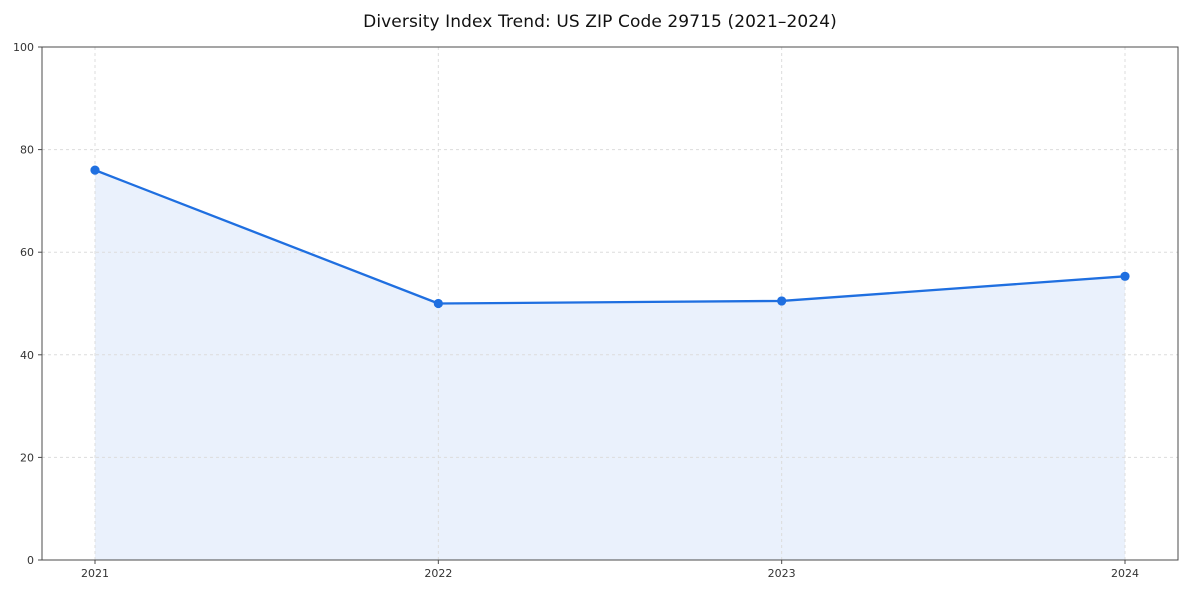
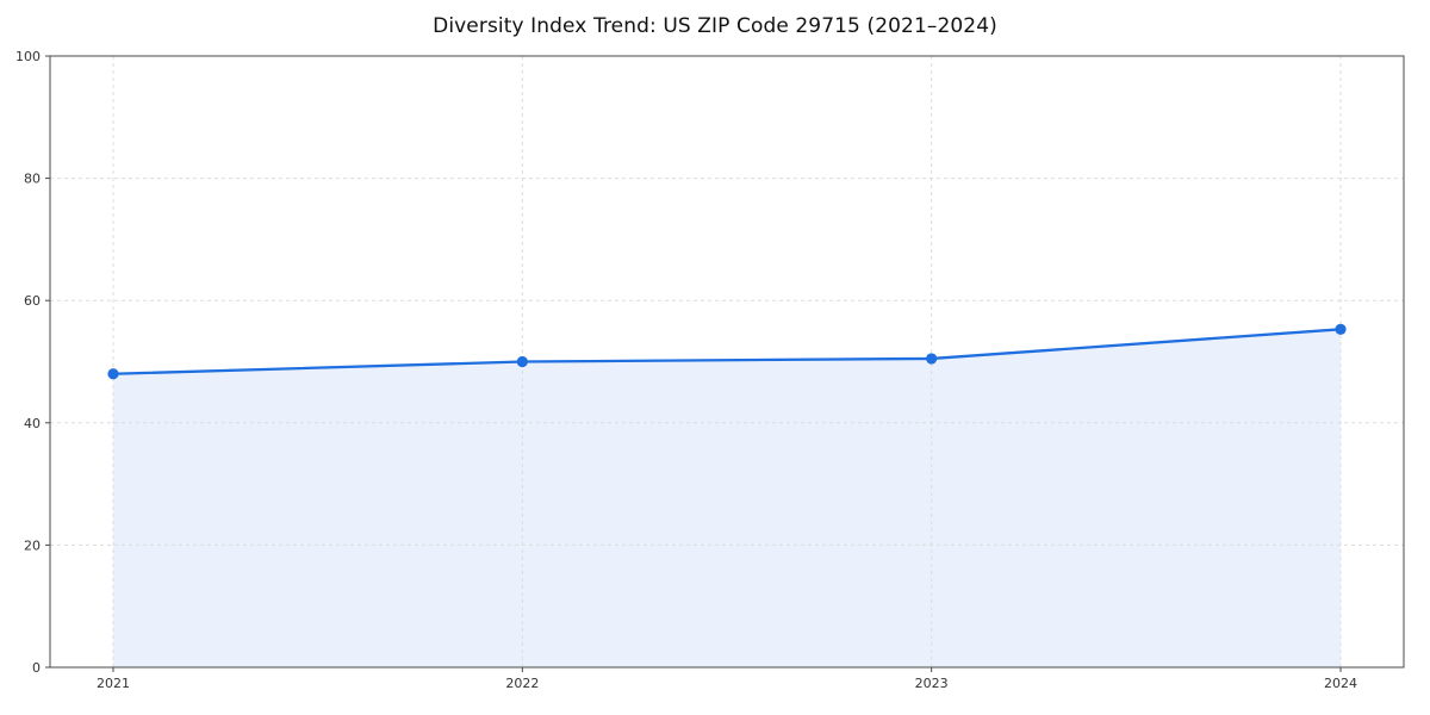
2021: 76 -> 48
